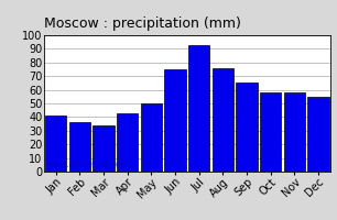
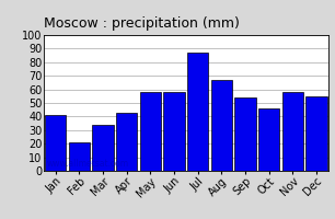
Feb: 36 -> 21
May: 50 -> 58
Jun: 75 -> 58
Jul: 93 -> 87
Aug: 76 -> 67
Sep: 65 -> 54
Oct: 58 -> 46
